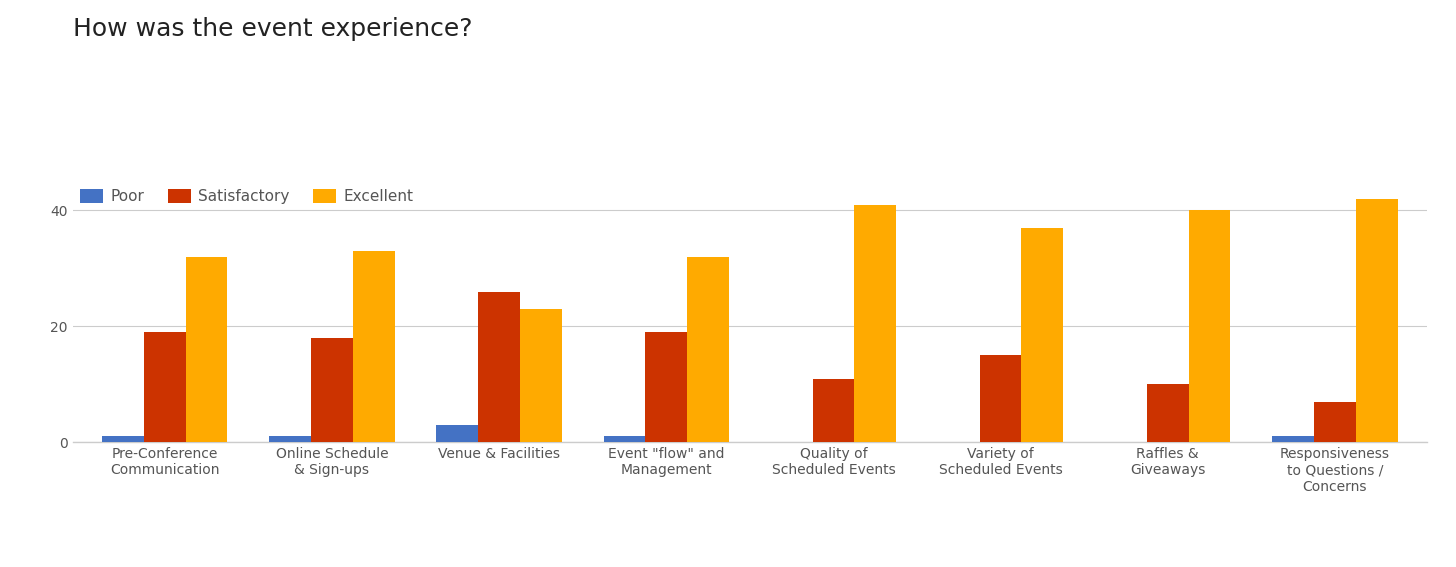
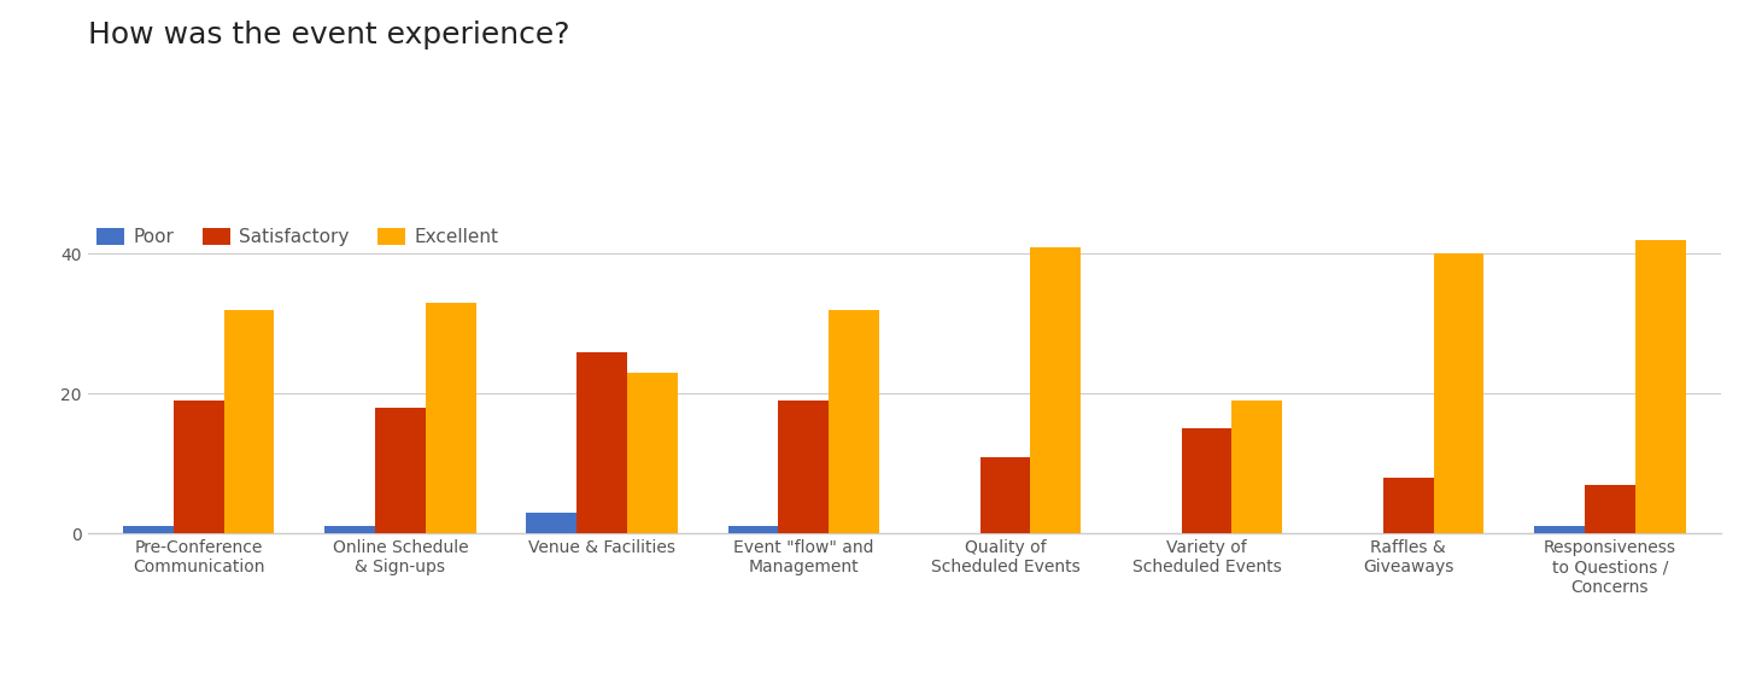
Excellent/Variety of Scheduled Events: 37 -> 19
Satisfactory/Raffles & Giveaways: 10 -> 8
